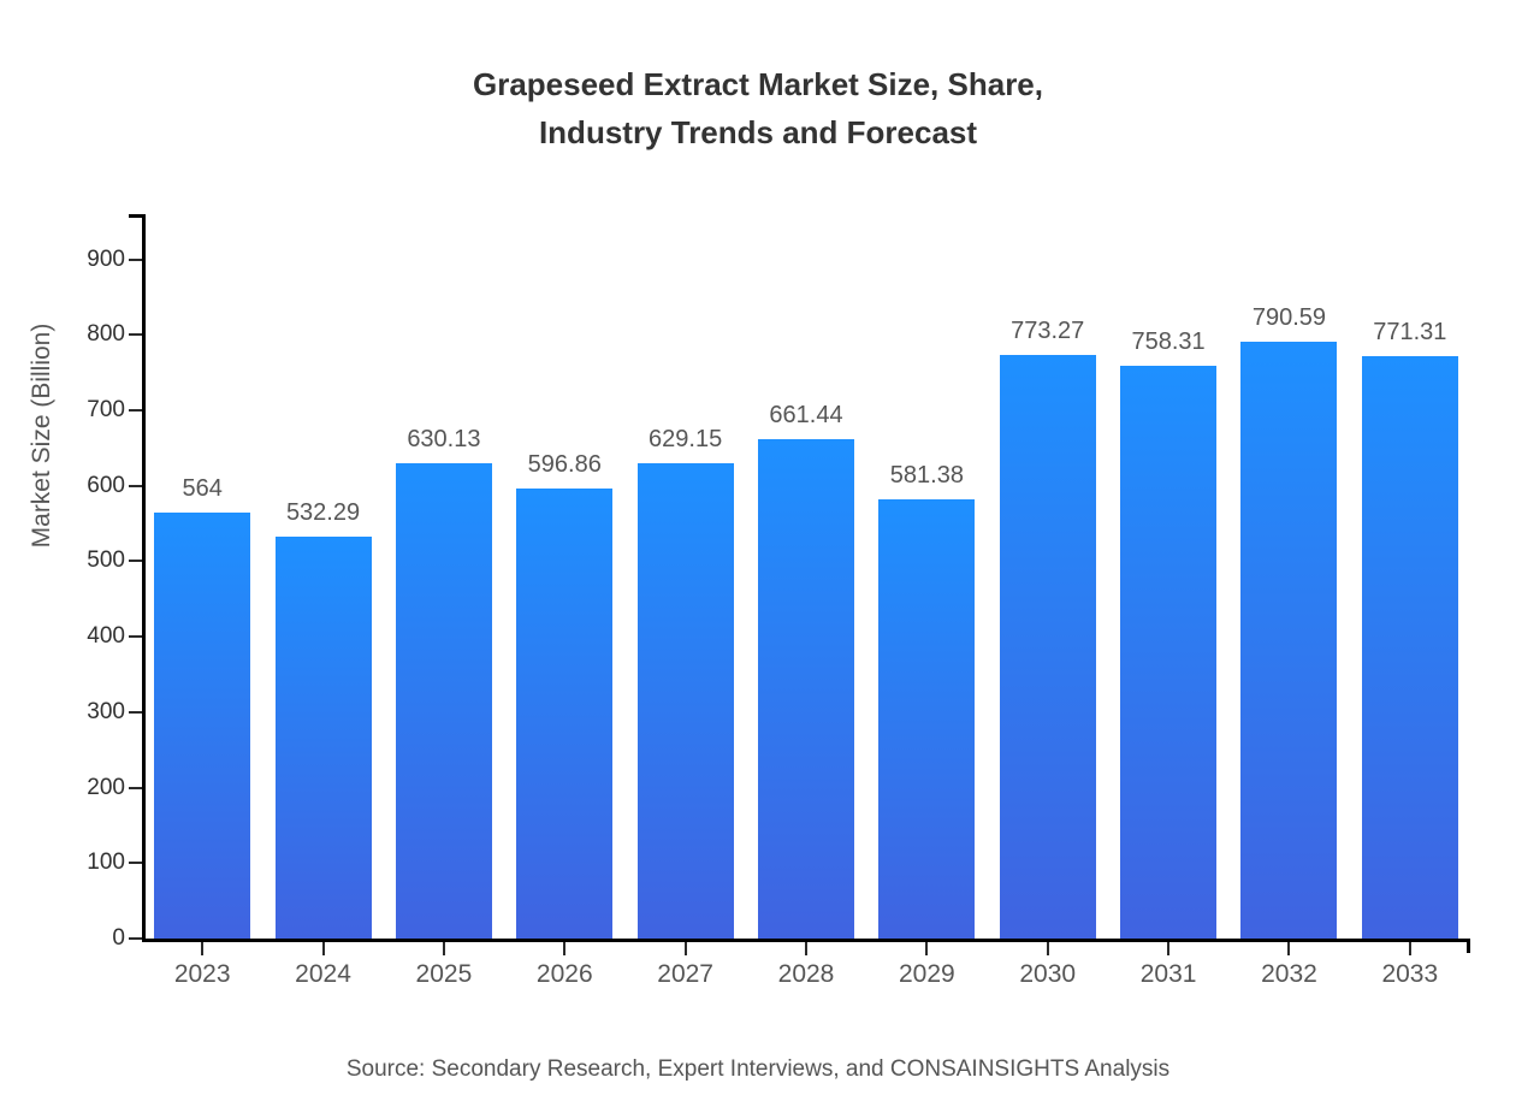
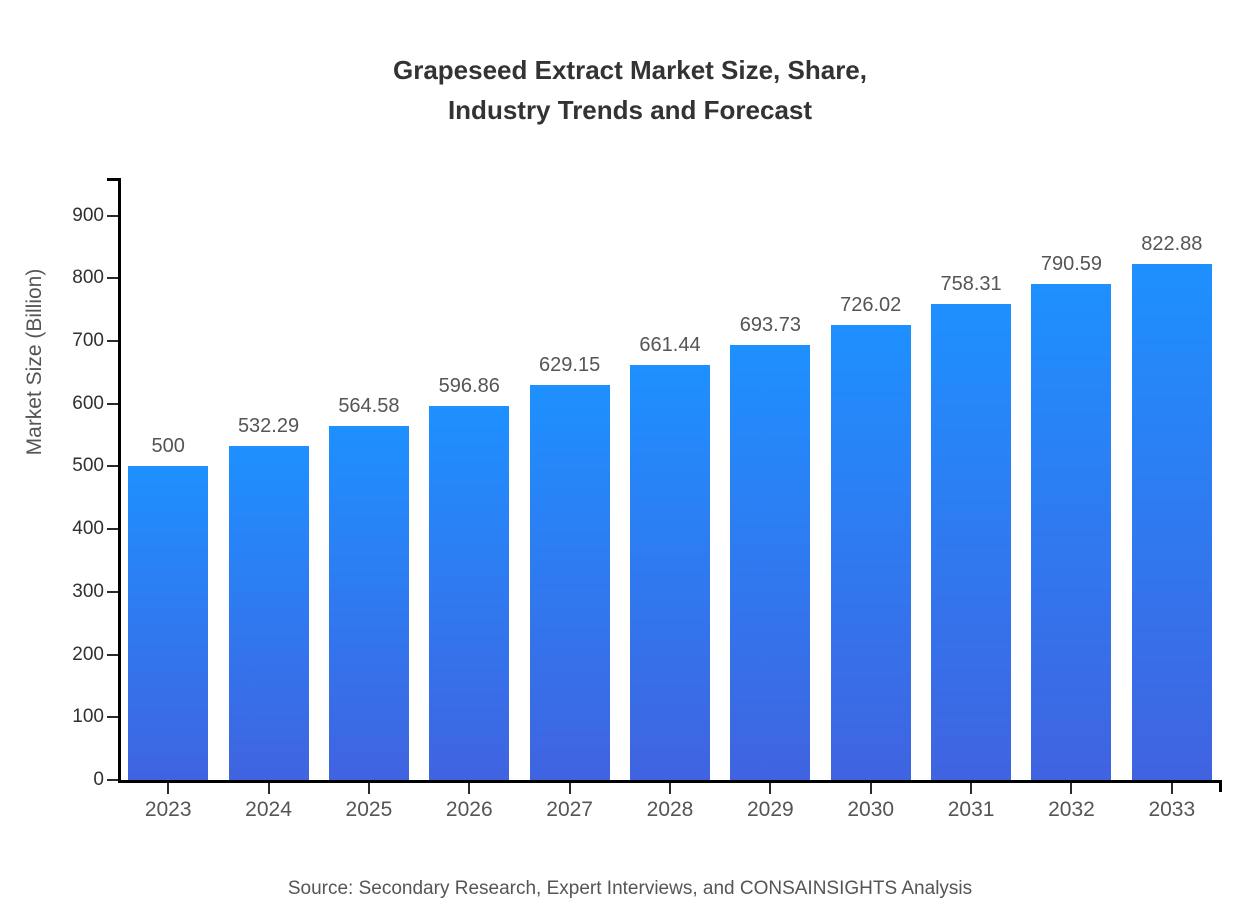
2023: 564 -> 500
2025: 630.13 -> 564.58
2029: 581.38 -> 693.73
2030: 773.27 -> 726.02
2033: 771.31 -> 822.88
